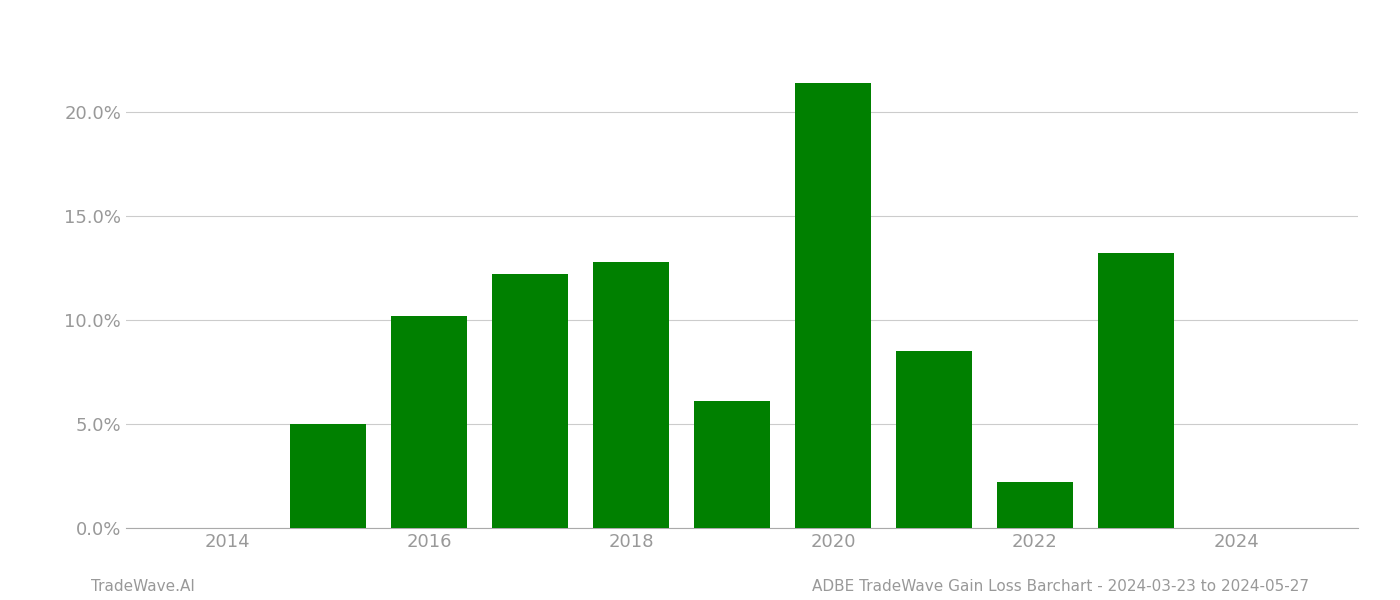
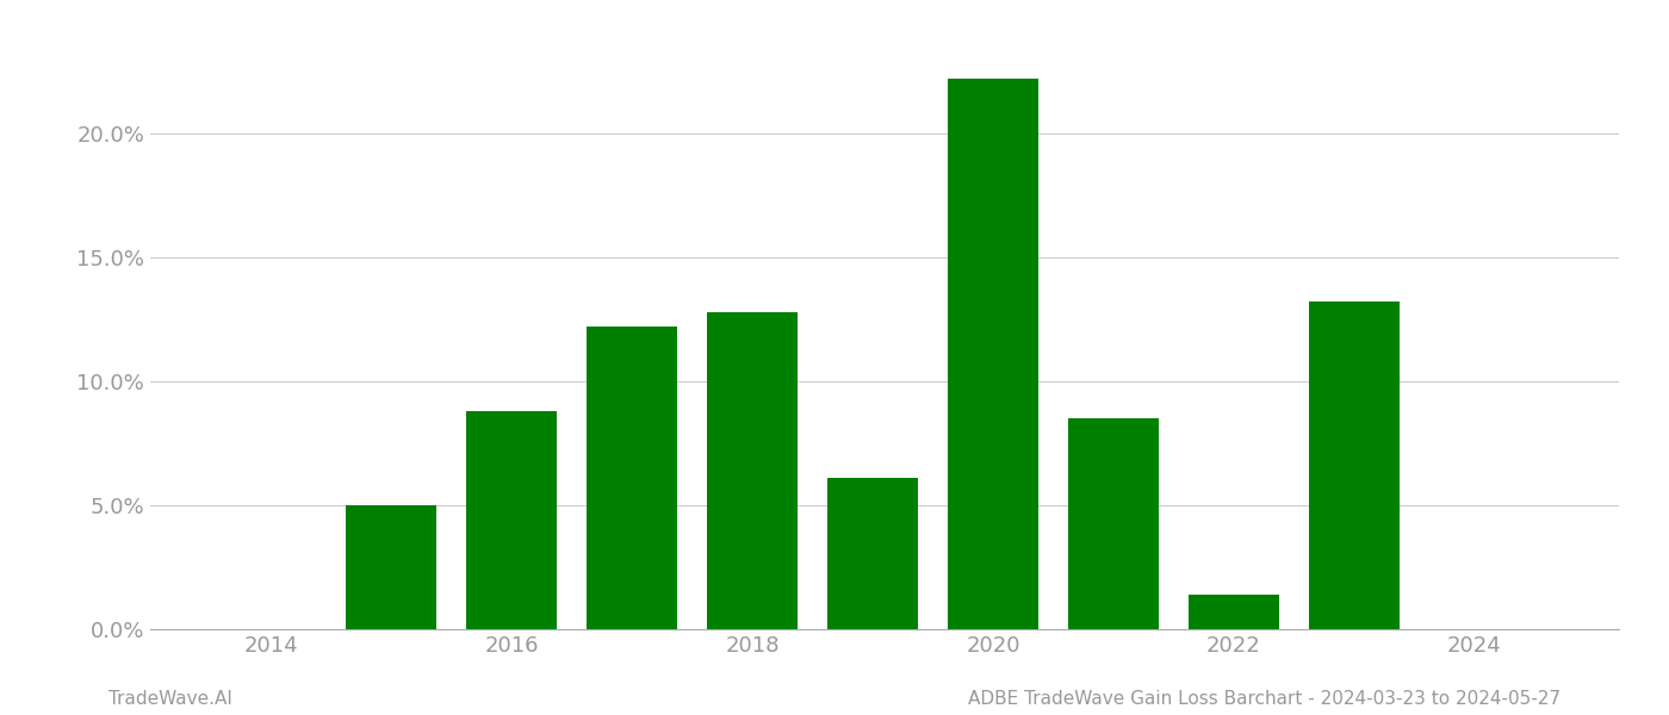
2016: 10.2% -> 8.8%
2020: 21.4% -> 22.2%
2022: 2.2% -> 1.4%
